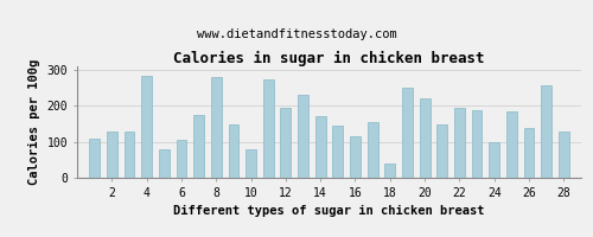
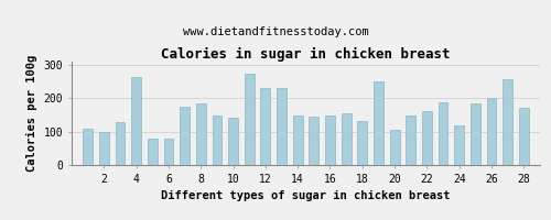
2: 130 -> 98
4: 285 -> 265
6: 105 -> 80
8: 280 -> 185
10: 80 -> 142
12: 195 -> 230
14: 170 -> 148
16: 115 -> 150
18: 40 -> 133
20: 220 -> 107
22: 195 -> 162
24: 100 -> 120
26: 140 -> 200
28: 130 -> 170
